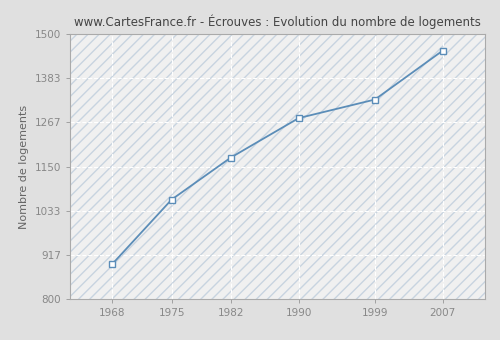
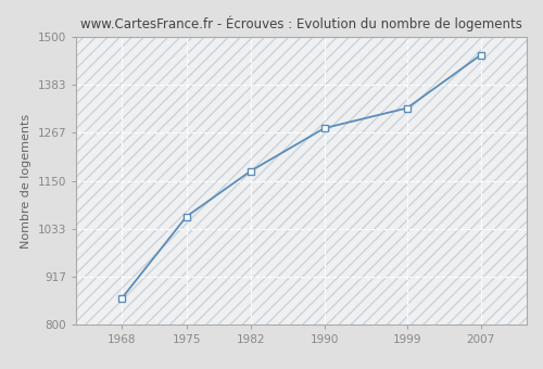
1968: 893 -> 865
